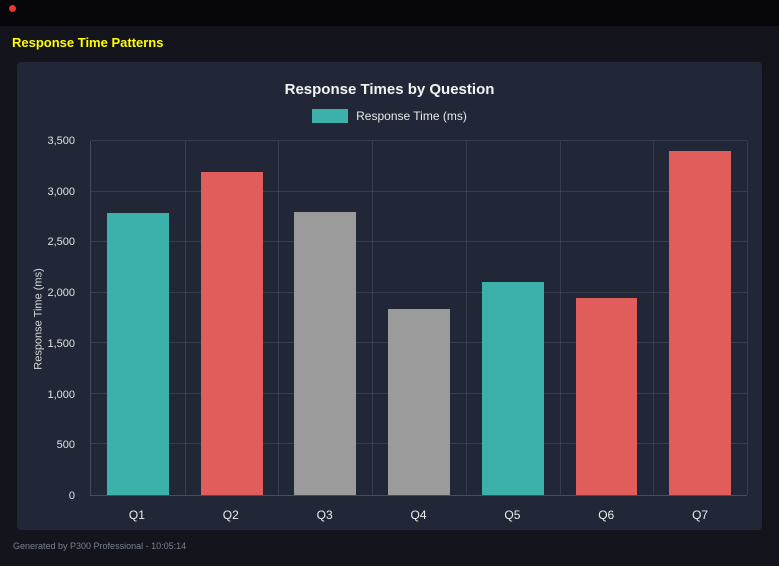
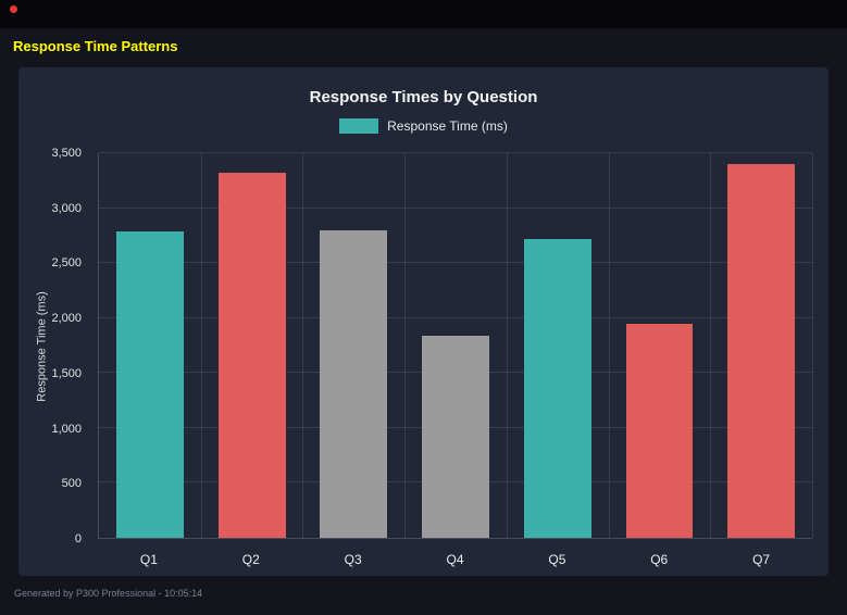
Q2: 3190 -> 3320
Q5: 2110 -> 2720
